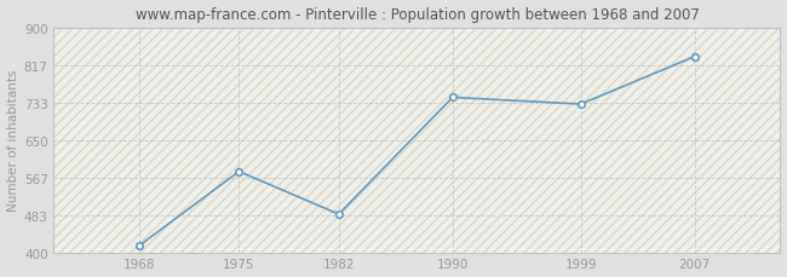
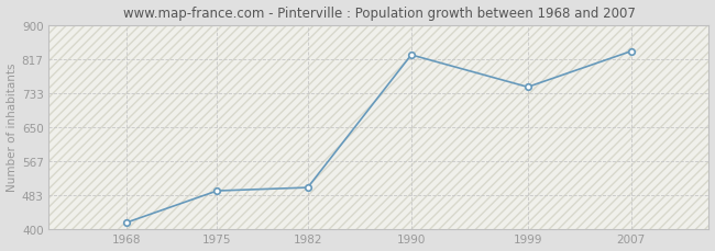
1975: 580 -> 493
1982: 485 -> 501
1990: 745 -> 827
1999: 730 -> 748
